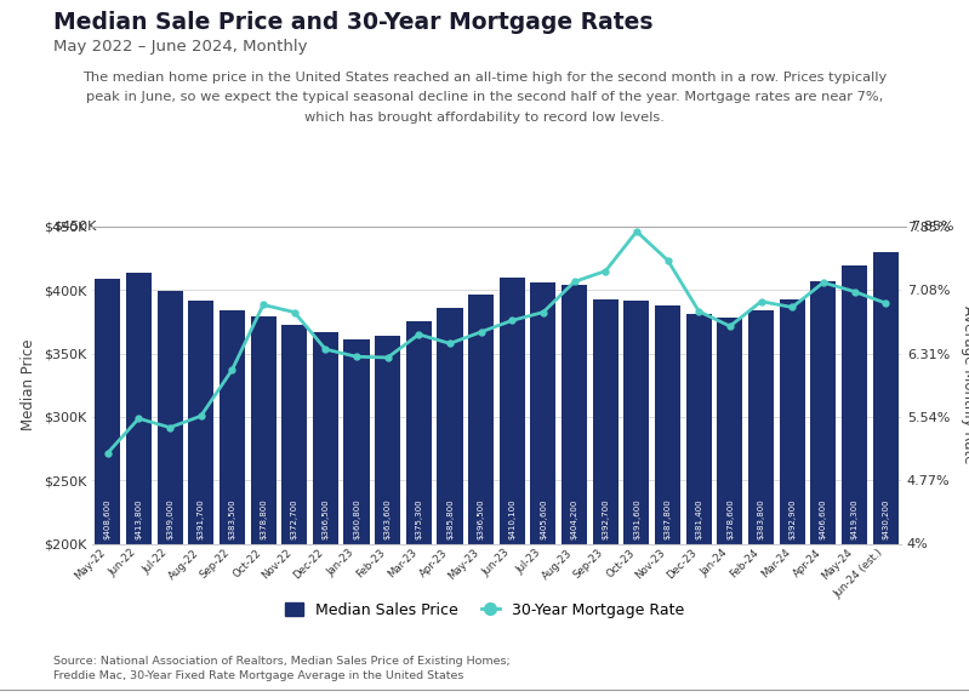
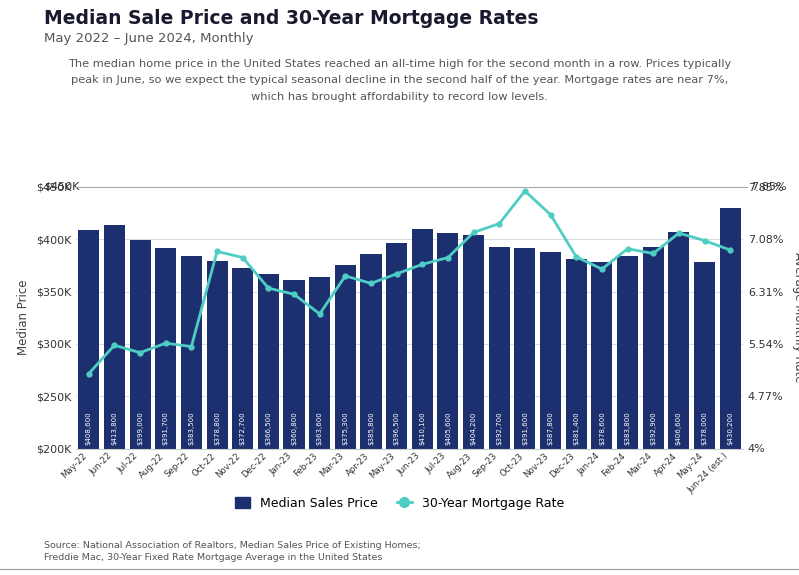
30-Year Mortgage Rate/Sep-22: 6.11% -> 5.50%
30-Year Mortgage Rate/Feb-23: 6.26% -> 5.98%
Median Sales Price/May-24: $419K -> $378K
